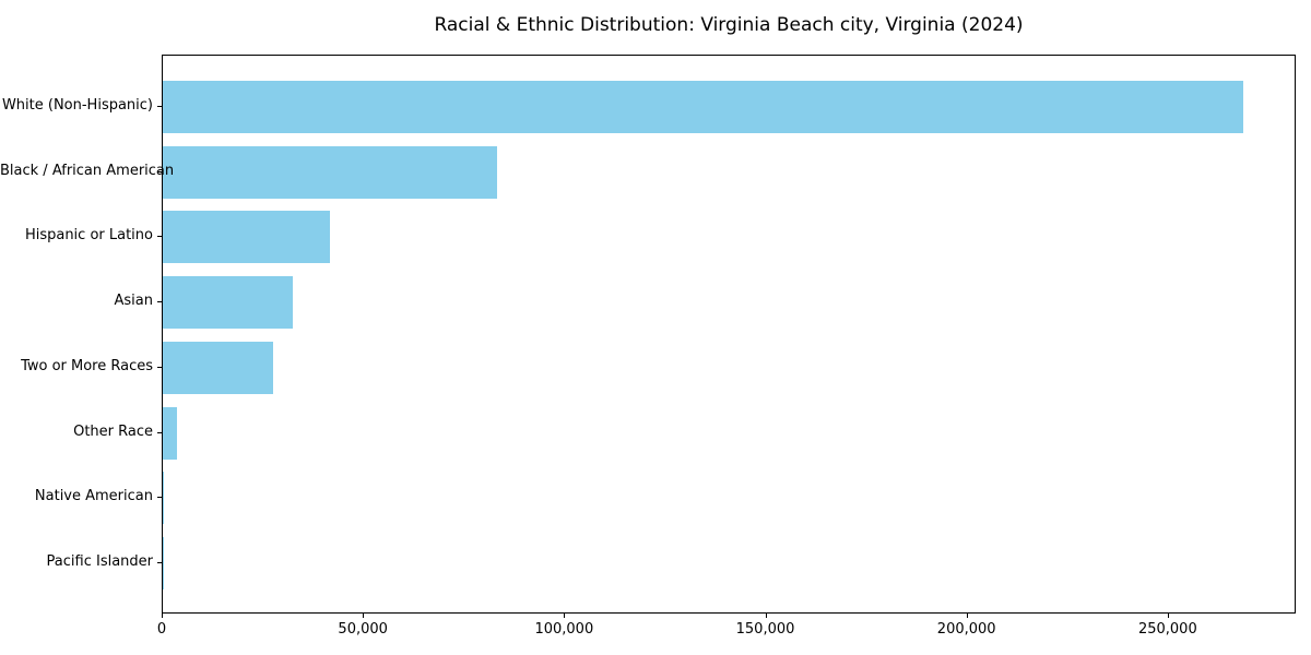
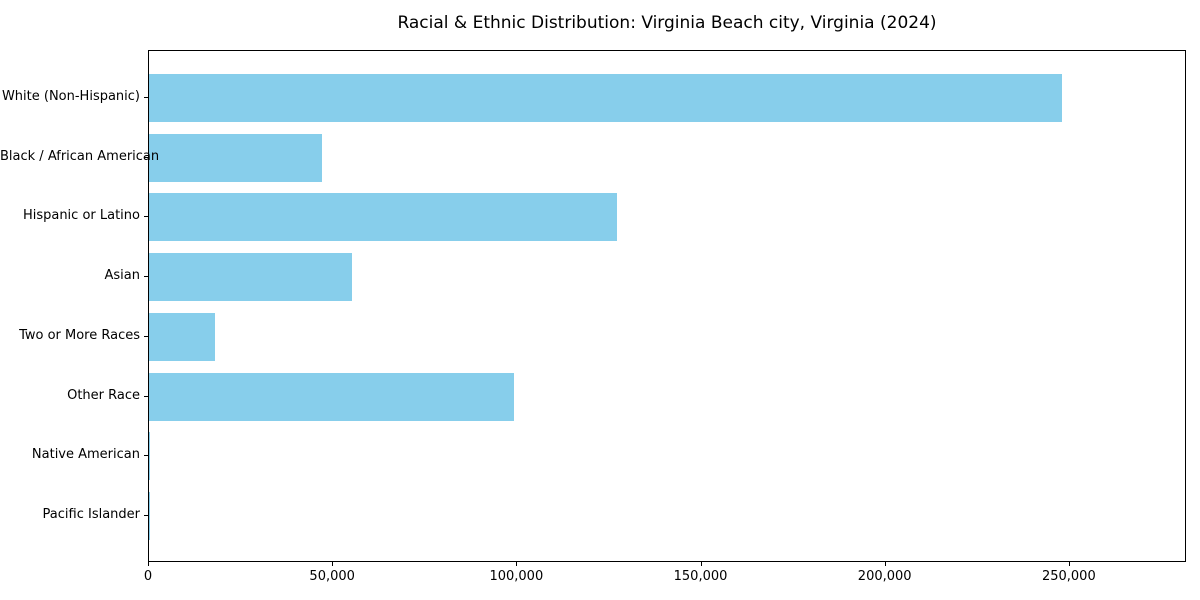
White (Non-Hispanic): 268000 -> 248000
Black / African American: 83000 -> 47000
Hispanic or Latino: 42000 -> 127000
Asian: 32000 -> 55000
Two or More Races: 27000 -> 18000
Other Race: 3000 -> 99000
